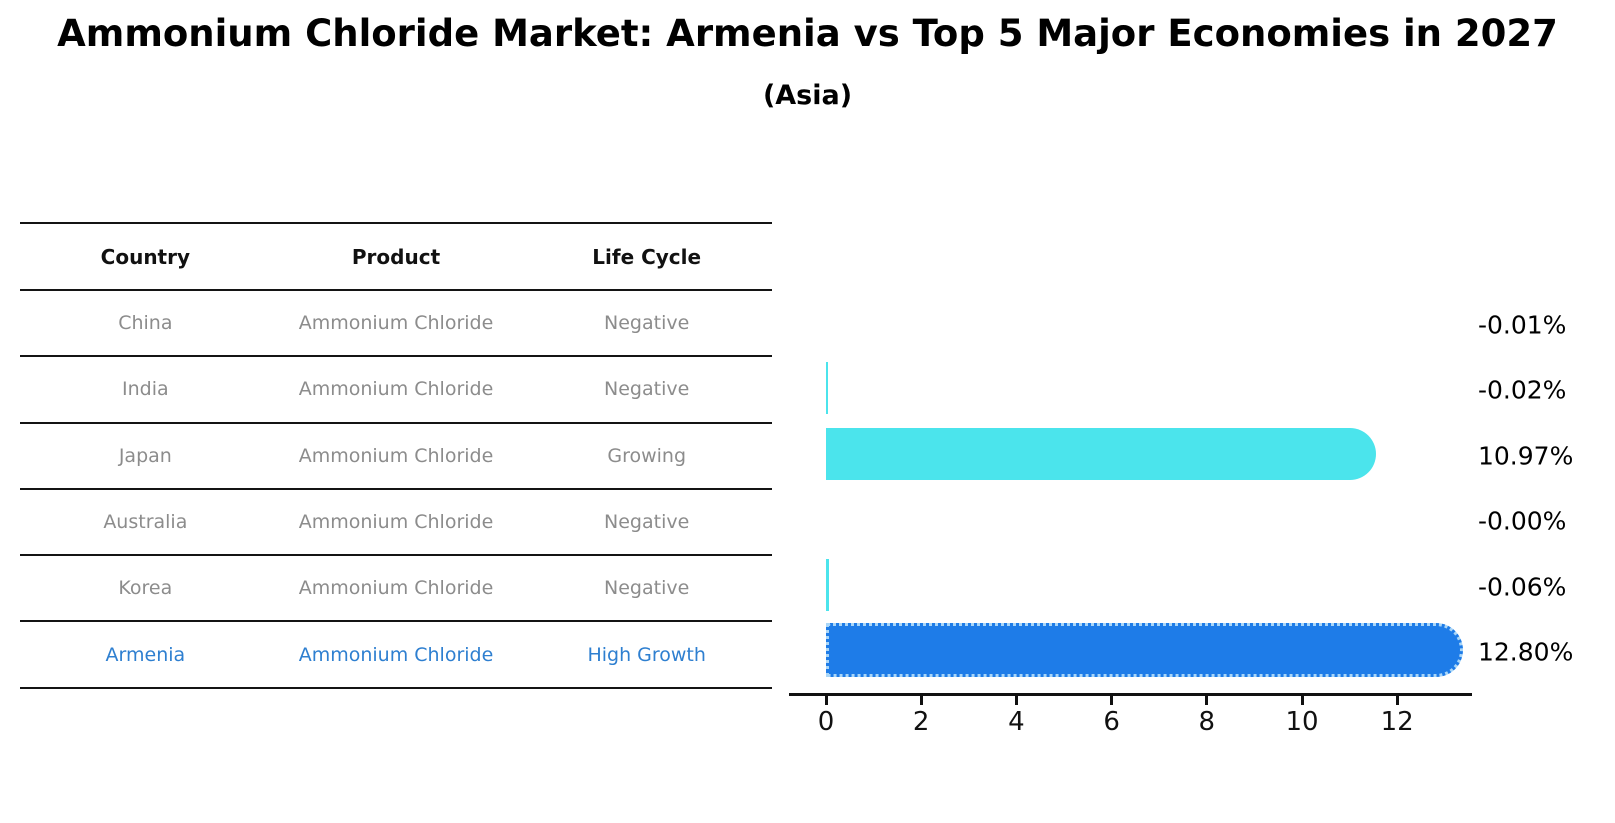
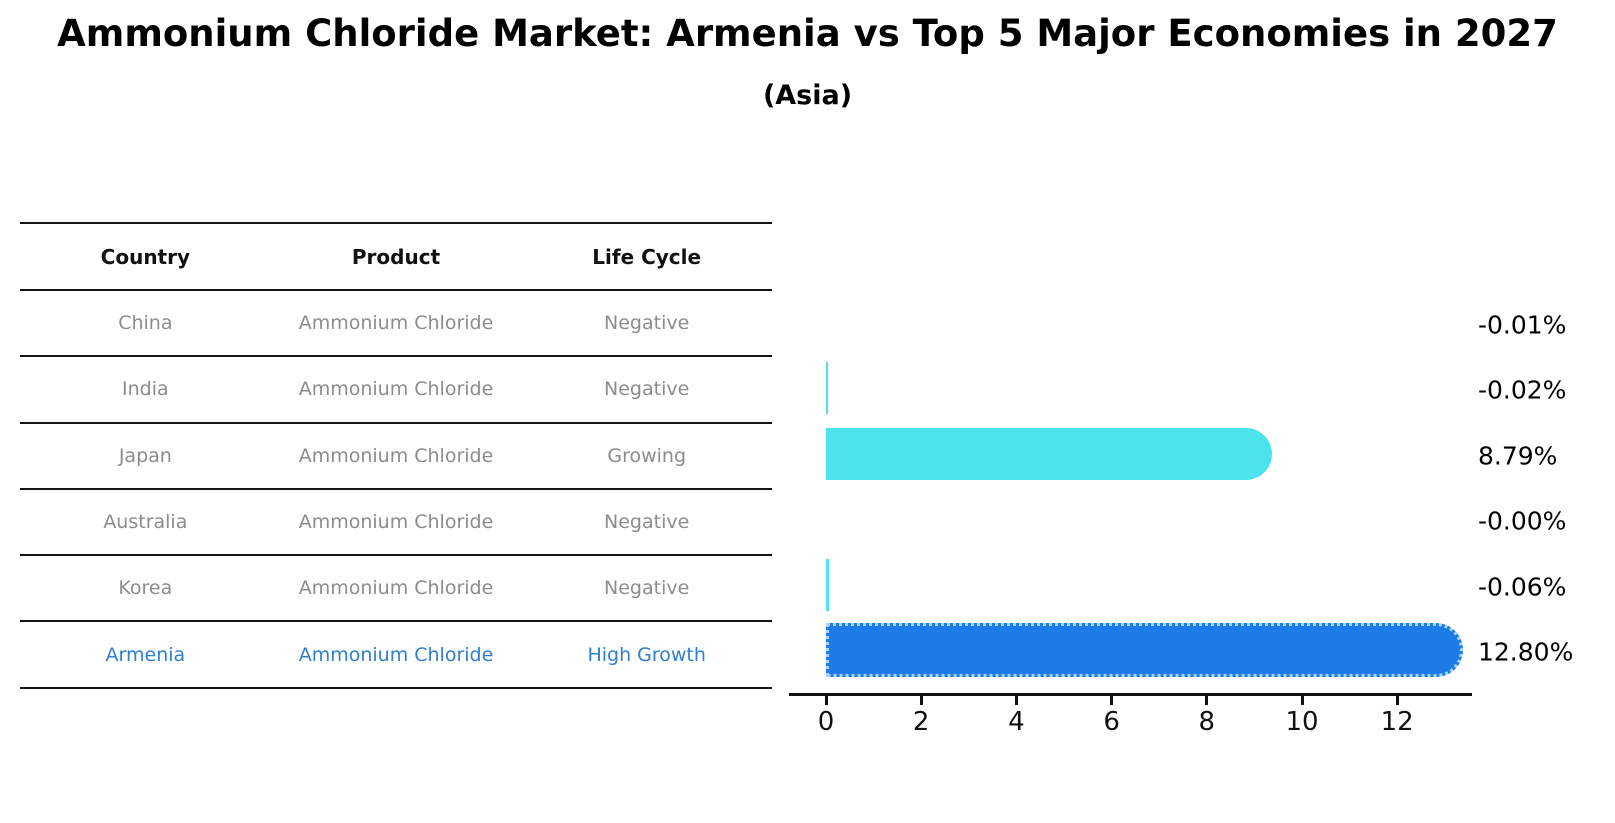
Japan: 10.97% -> 8.79%
